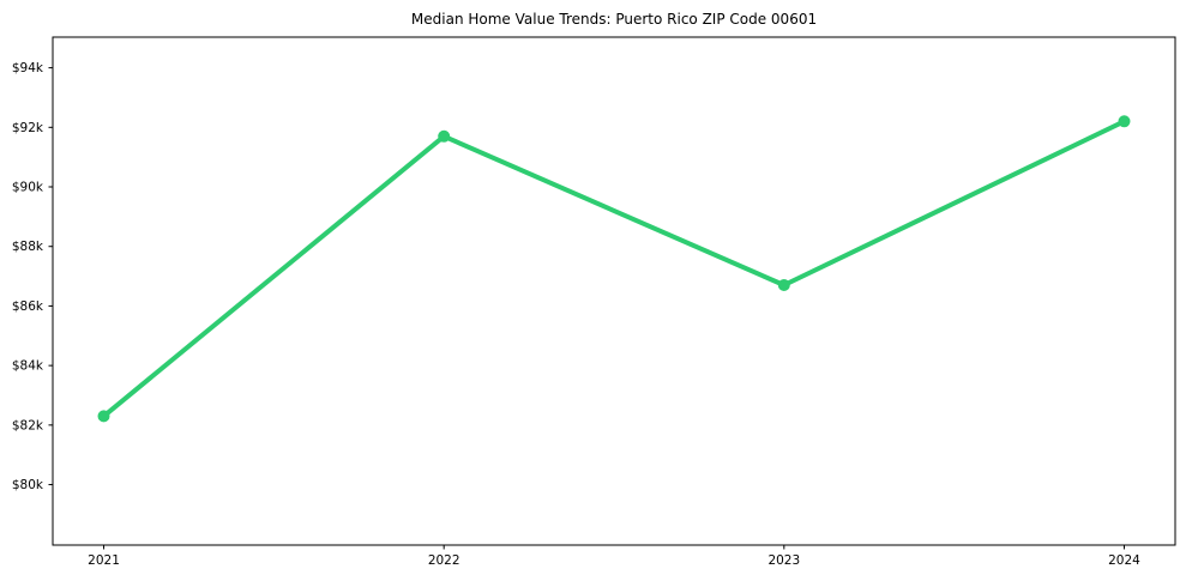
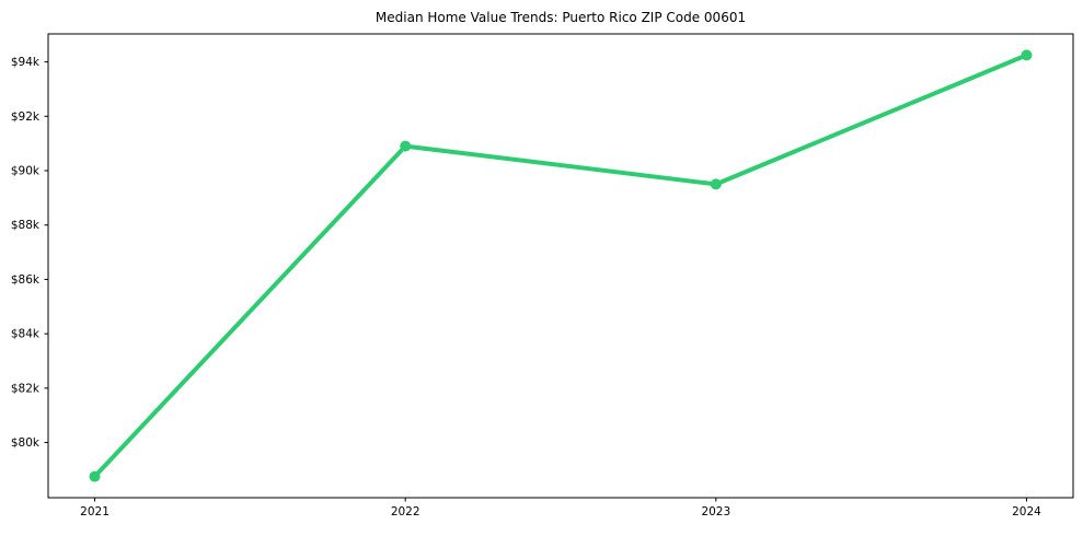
2021: $82.3k -> $78.8k
2022: $91.7k -> $90.9k
2023: $86.7k -> $89.5k
2024: $92.2k -> $94.2k
